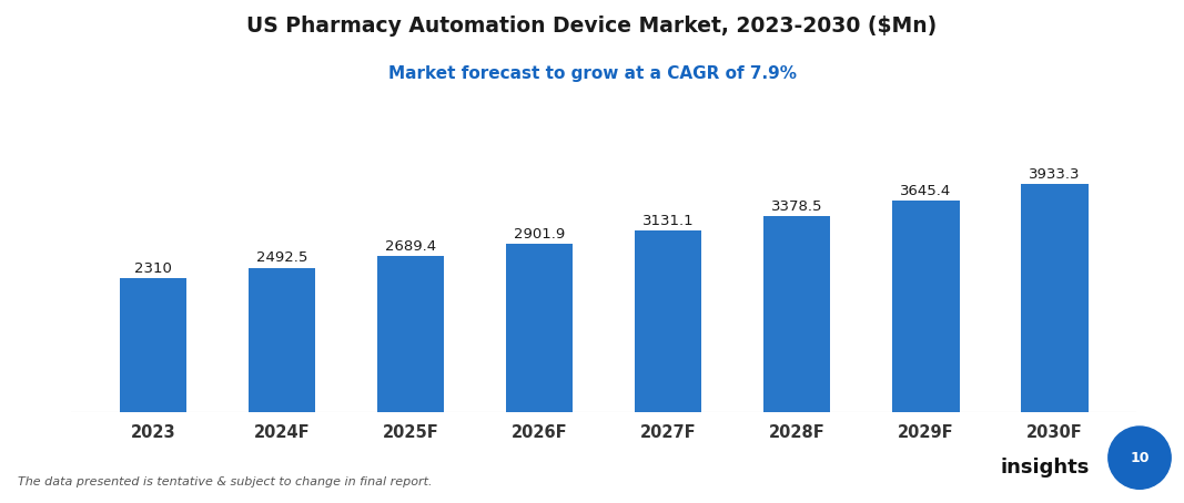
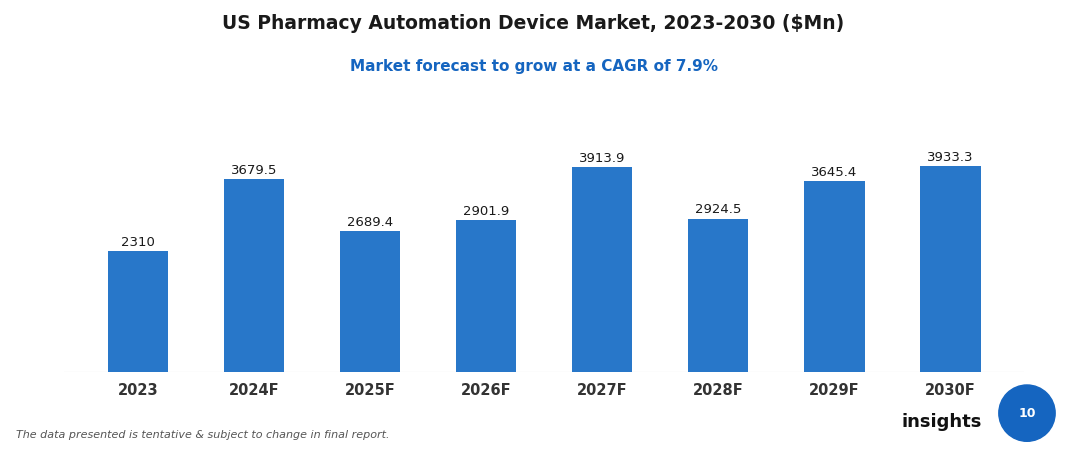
2024F: 2492.5 -> 3679.5
2027F: 3131.1 -> 3913.9
2028F: 3378.5 -> 2924.5
